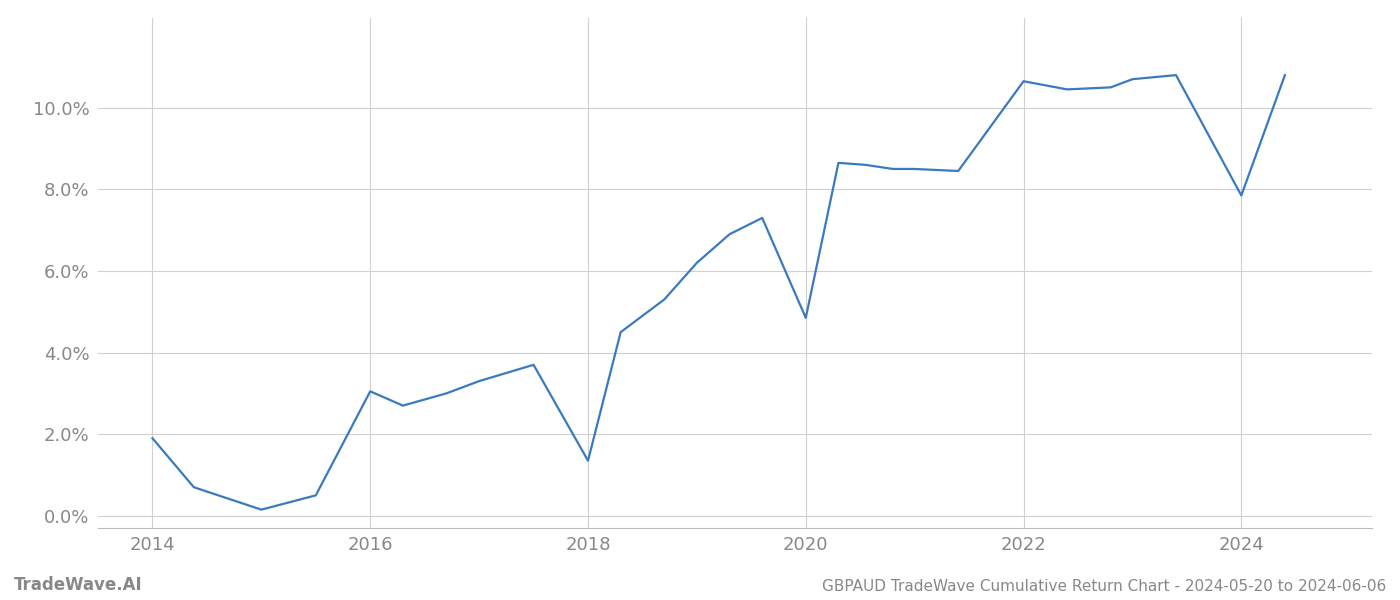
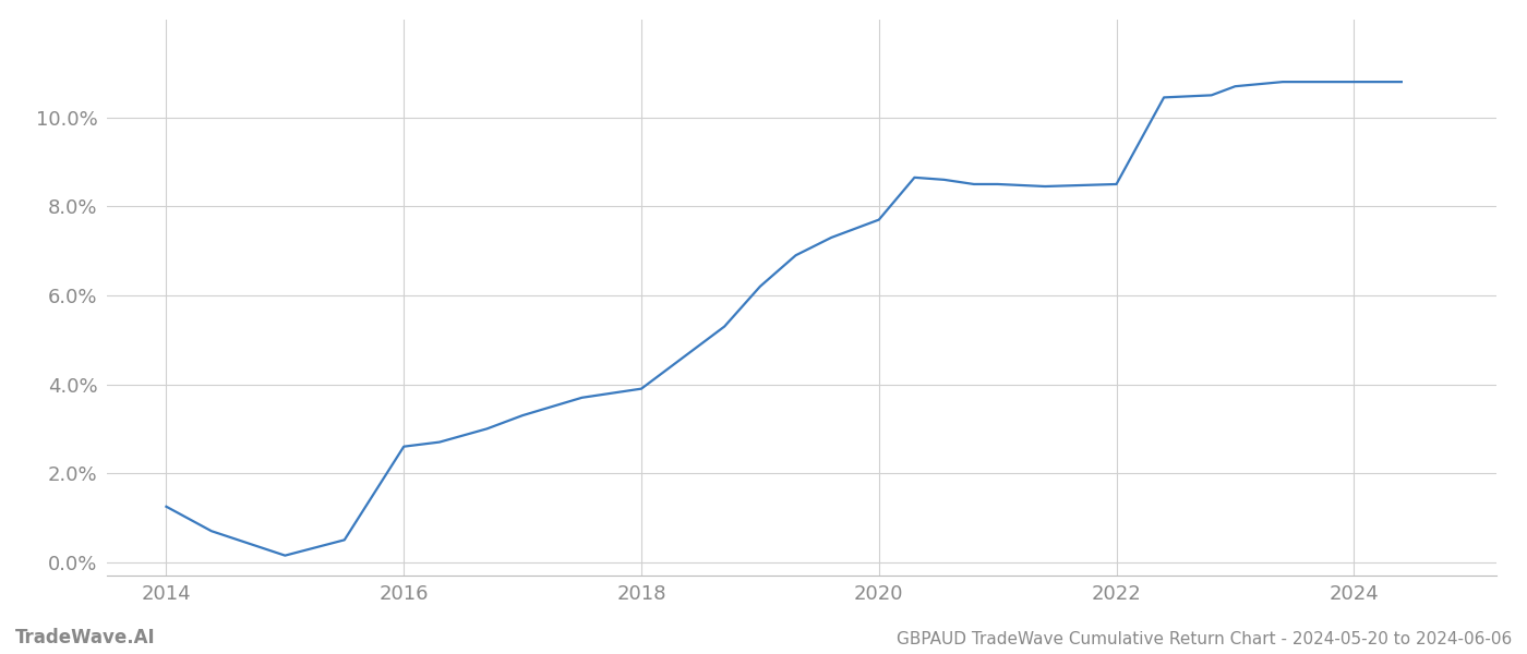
2014: 1.90% -> 1.25%
2016: 3.05% -> 2.60%
2018: 1.35% -> 3.90%
2020: 4.85% -> 7.70%
2022: 10.65% -> 8.50%
2024: 7.85% -> 10.80%
